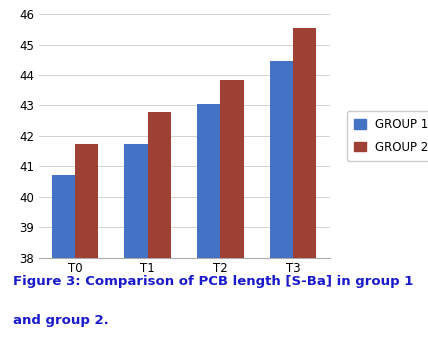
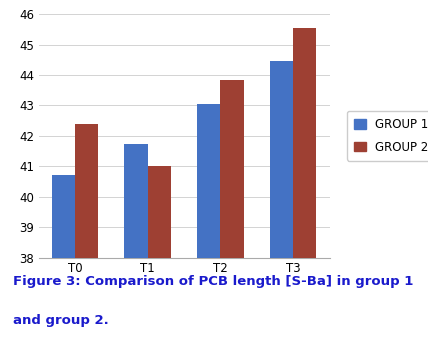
GROUP 2/T0: 41.75 -> 42.40
GROUP 2/T1: 42.80 -> 41.00
